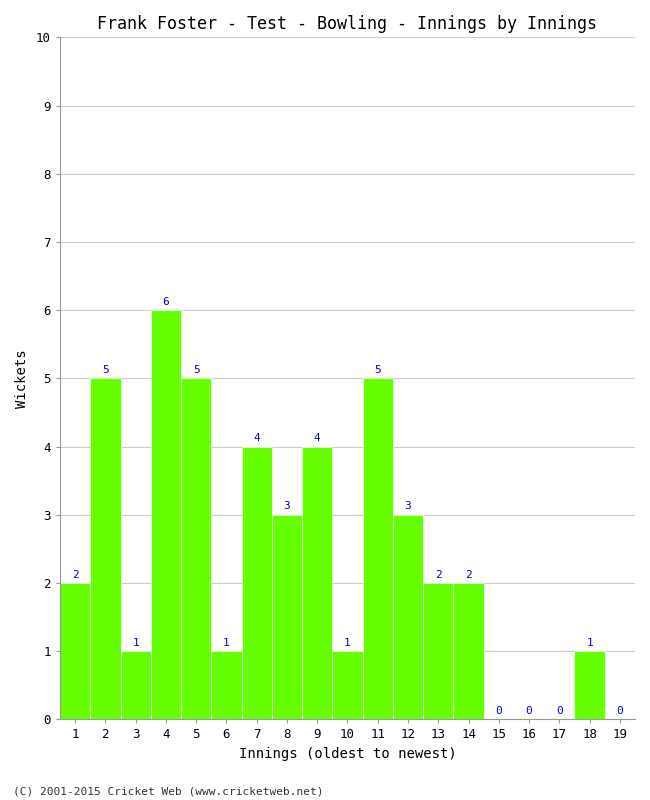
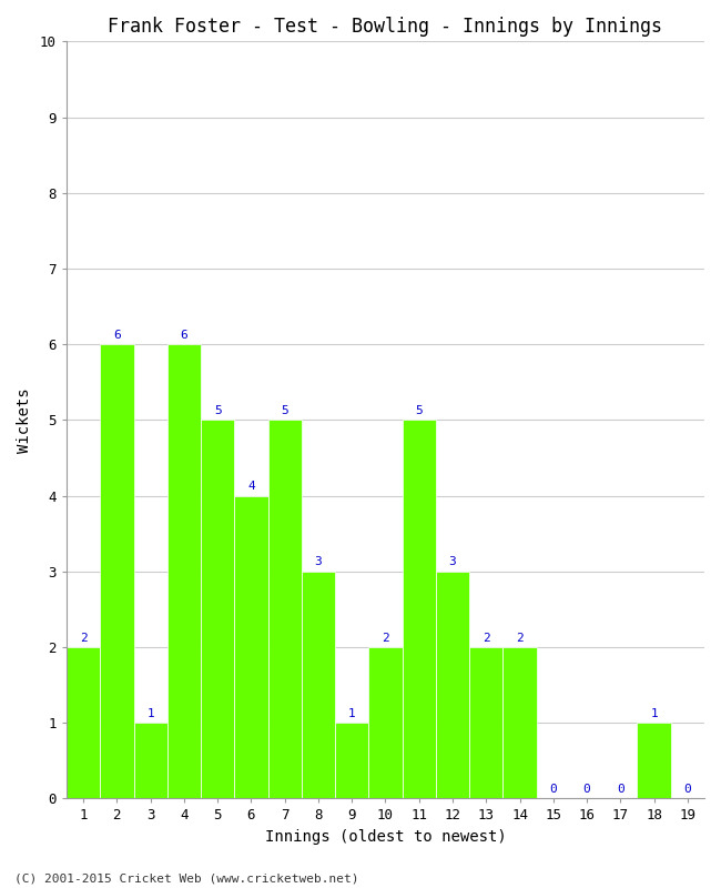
2: 5 -> 6
6: 1 -> 4
7: 4 -> 5
9: 4 -> 1
10: 1 -> 2
